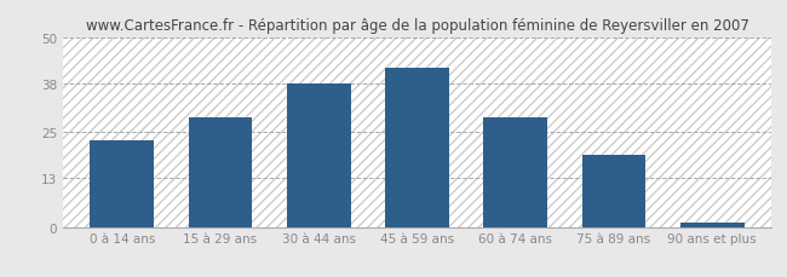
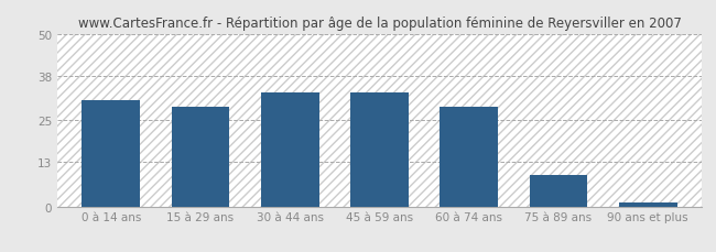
0 à 14 ans: 23 -> 31
30 à 44 ans: 38 -> 33
45 à 59 ans: 42 -> 33
75 à 89 ans: 19 -> 9
